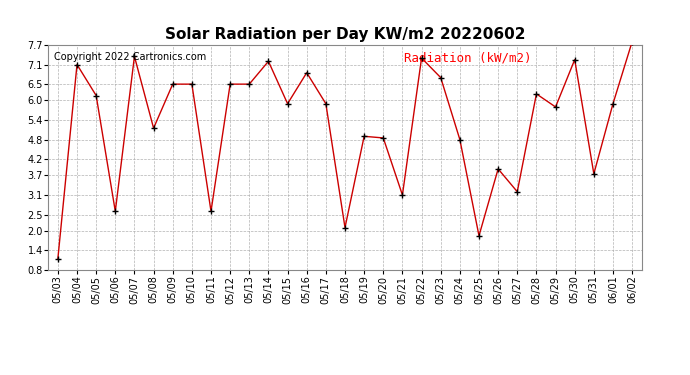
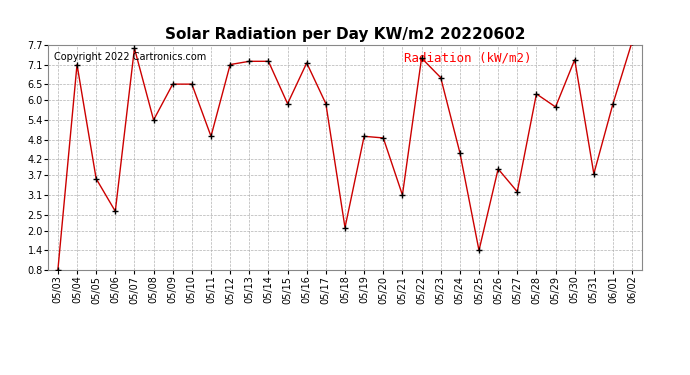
05/03: 1.15 -> 0.80
05/05: 6.15 -> 3.60
05/07: 7.35 -> 7.60
05/08: 5.15 -> 5.40
05/11: 2.60 -> 4.90
05/12: 6.50 -> 7.10
05/13: 6.50 -> 7.20
05/16: 6.85 -> 7.15
05/24: 4.80 -> 4.40
05/25: 1.85 -> 1.40
